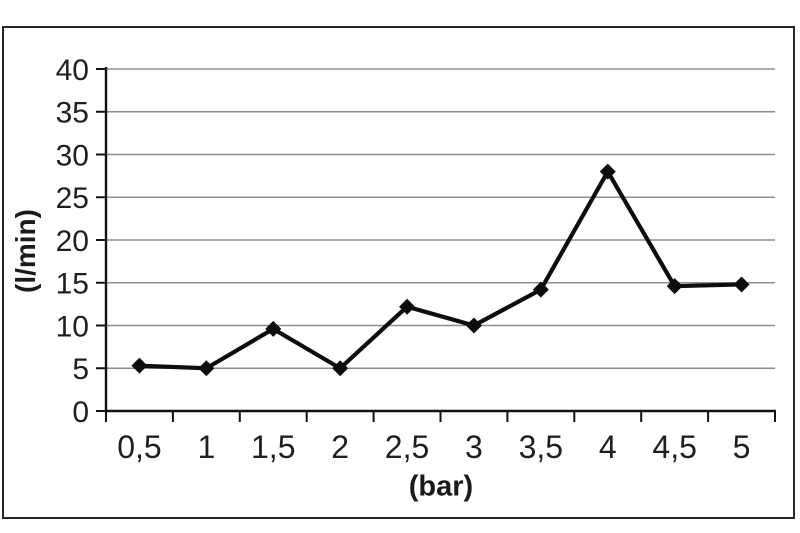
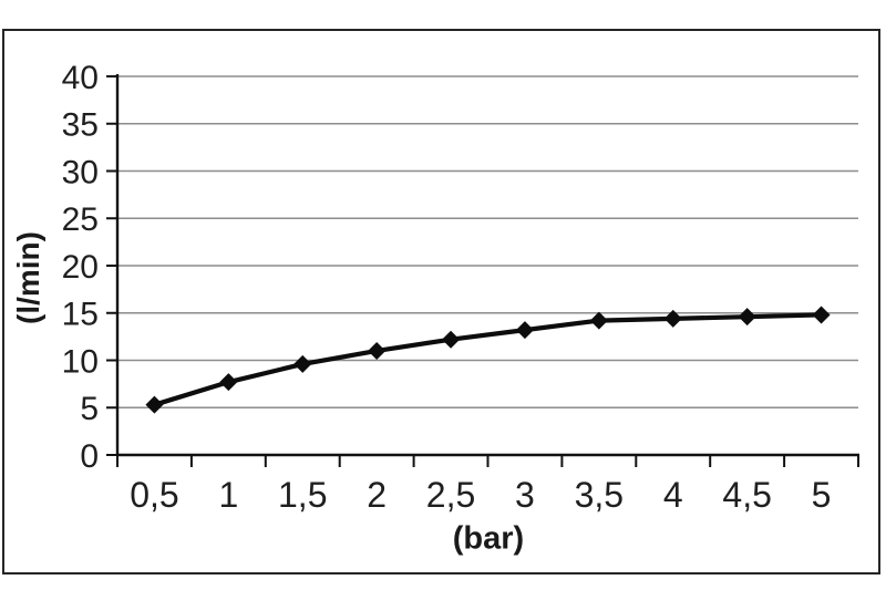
1: 5 -> 8
2: 5 -> 11
3: 10 -> 13
4: 28 -> 14
